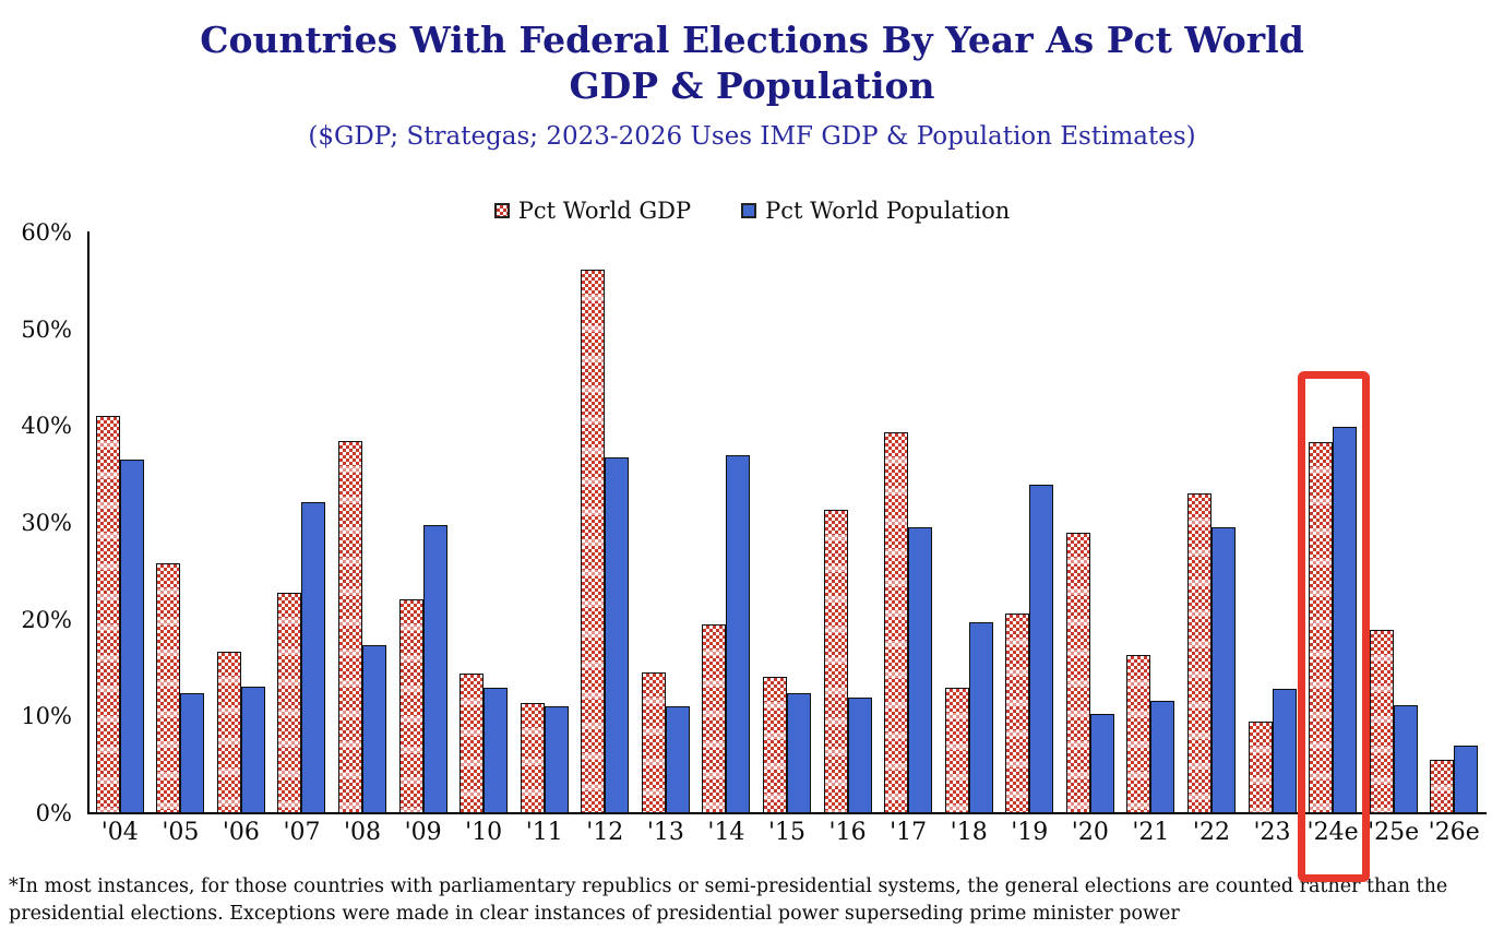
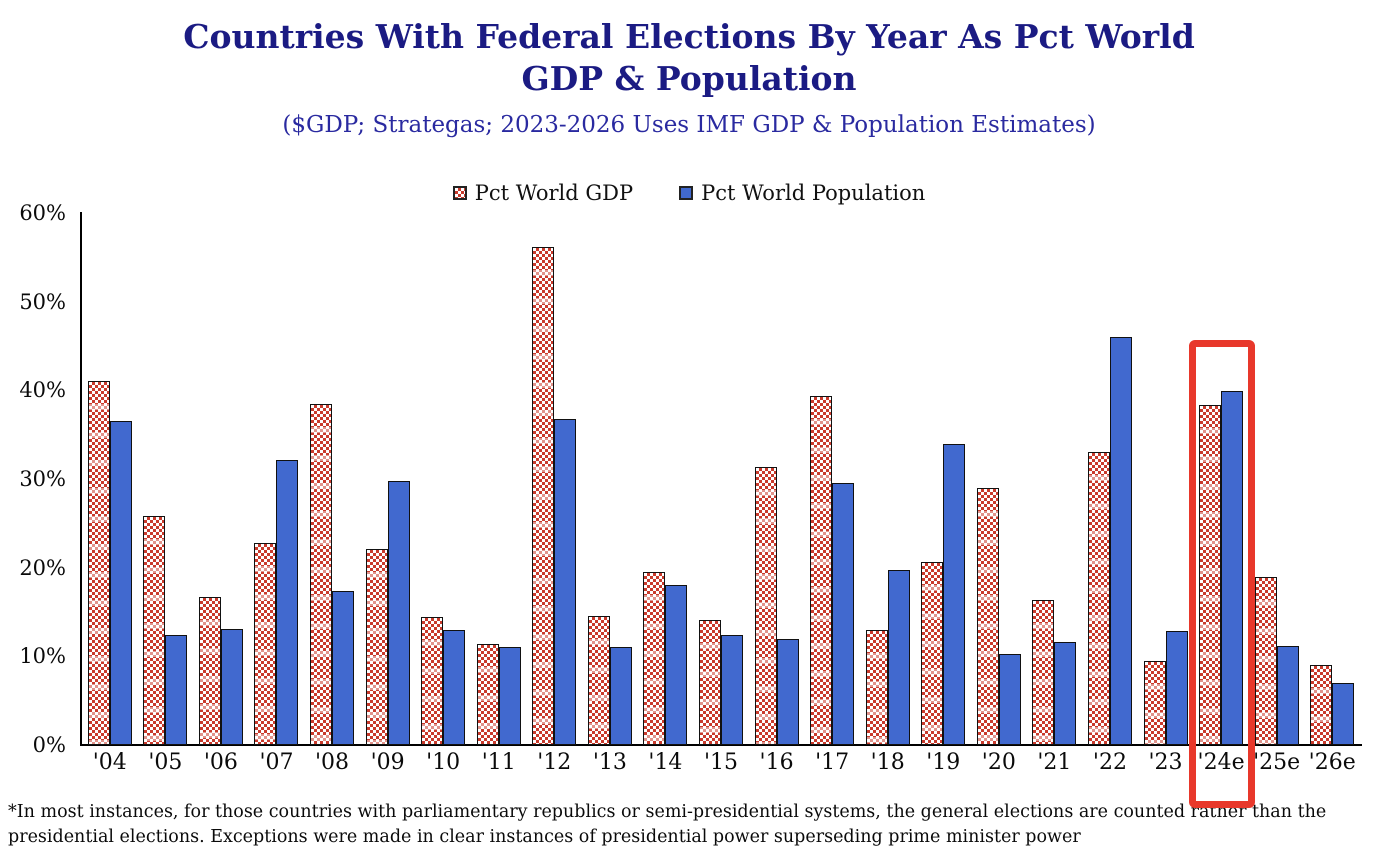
Pct World Population/'14: 37% -> 18%
Pct World Population/'22: 30% -> 46%
Pct World GDP/'26e: 6% -> 9%
